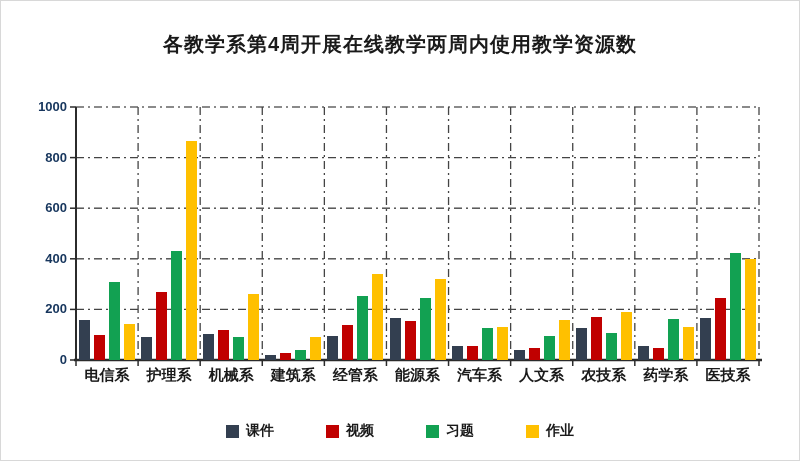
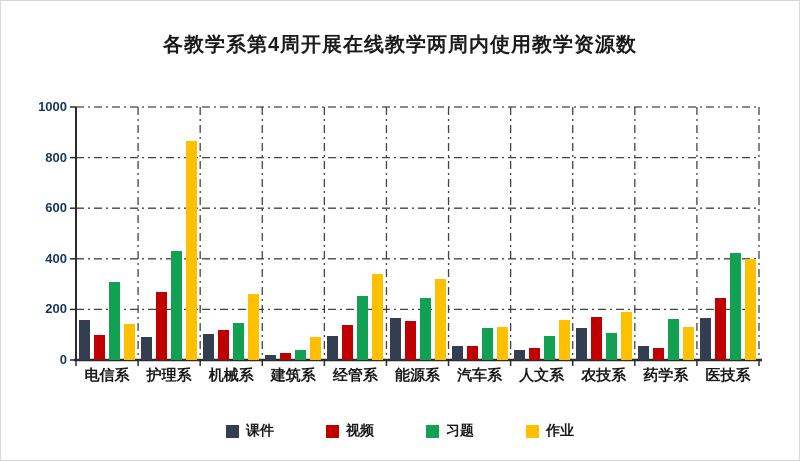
习题/机械系: 90 -> 150
